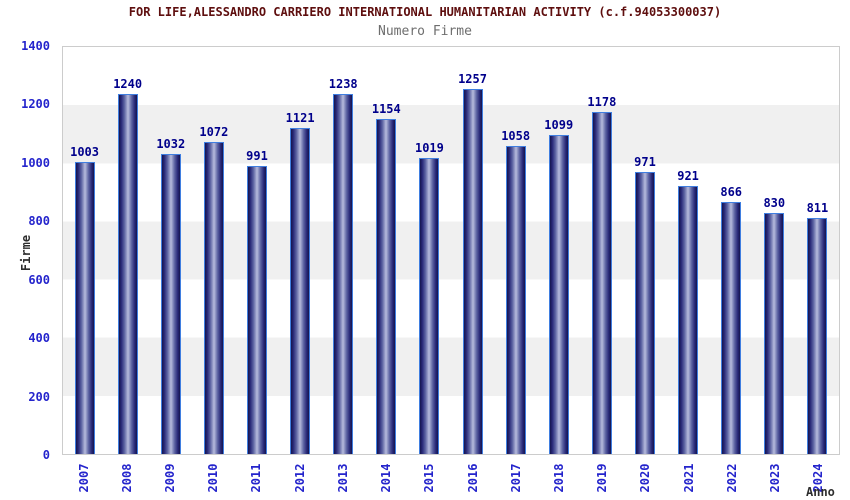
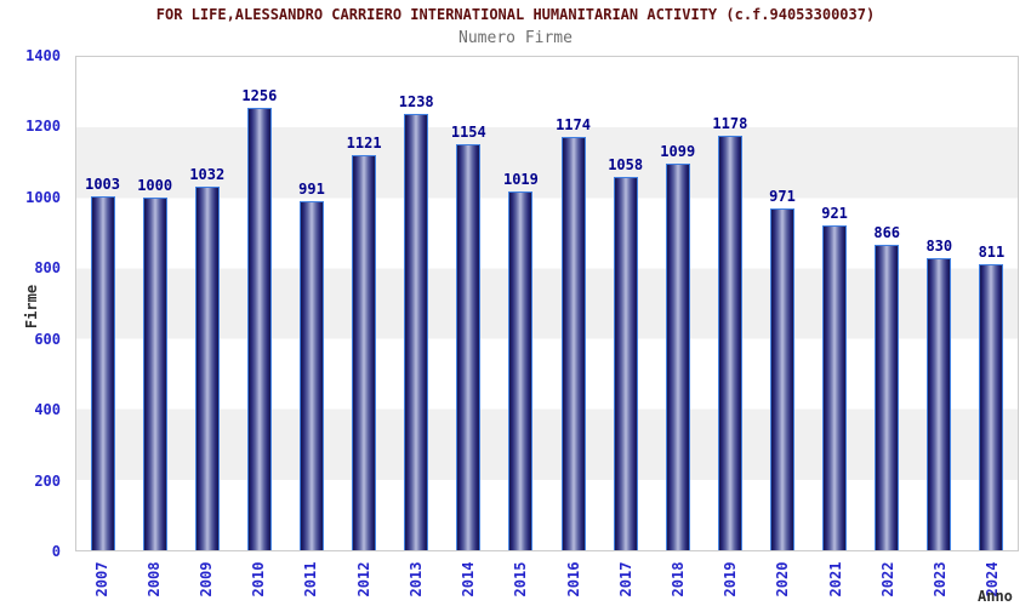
2008: 1240 -> 1000
2010: 1072 -> 1256
2016: 1257 -> 1174
